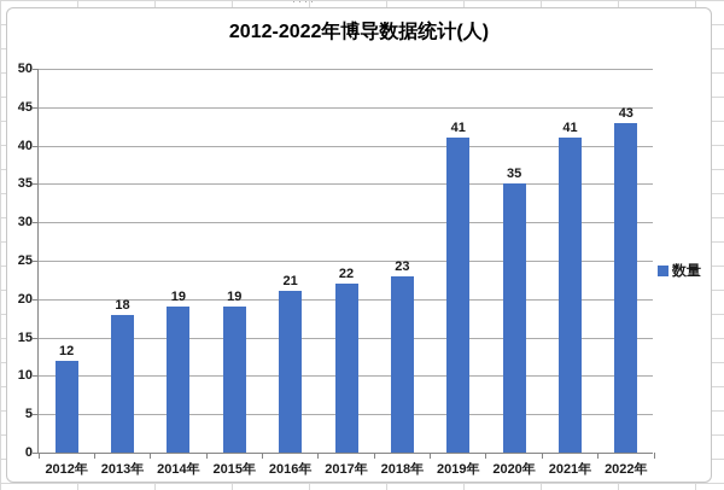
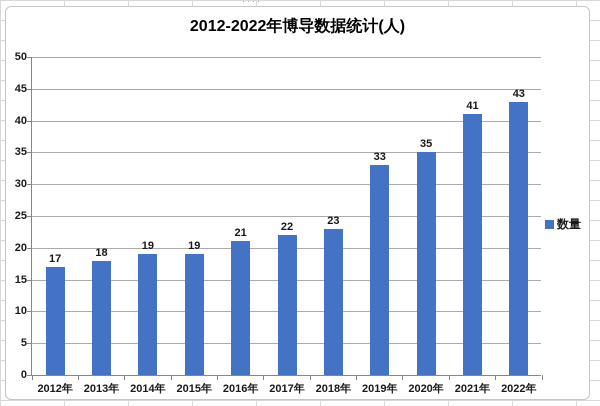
2012年: 12 -> 17
2019年: 41 -> 33
